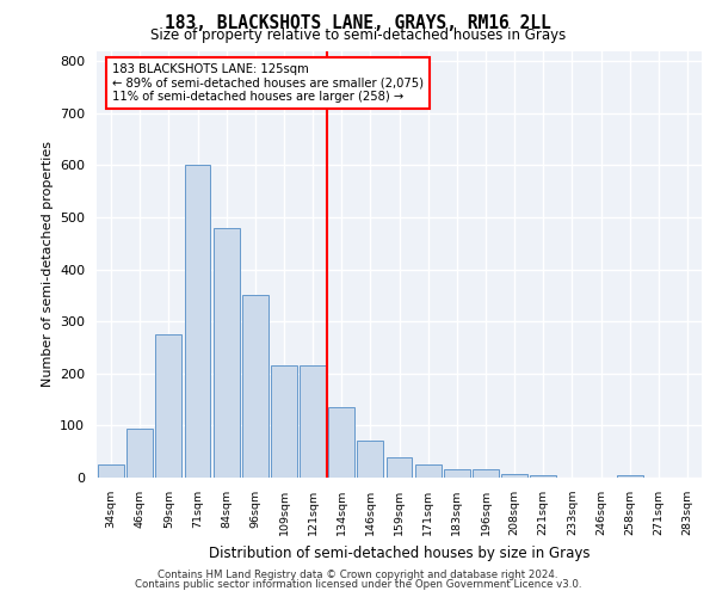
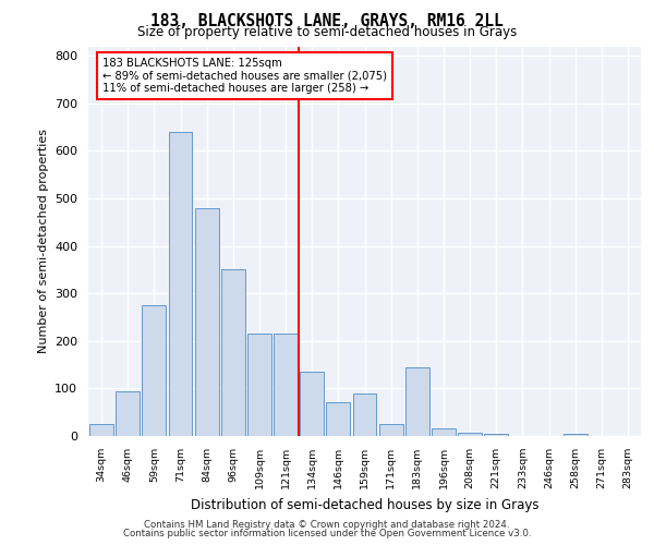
71sqm: 600 -> 640
159sqm: 40 -> 90
183sqm: 15 -> 145
